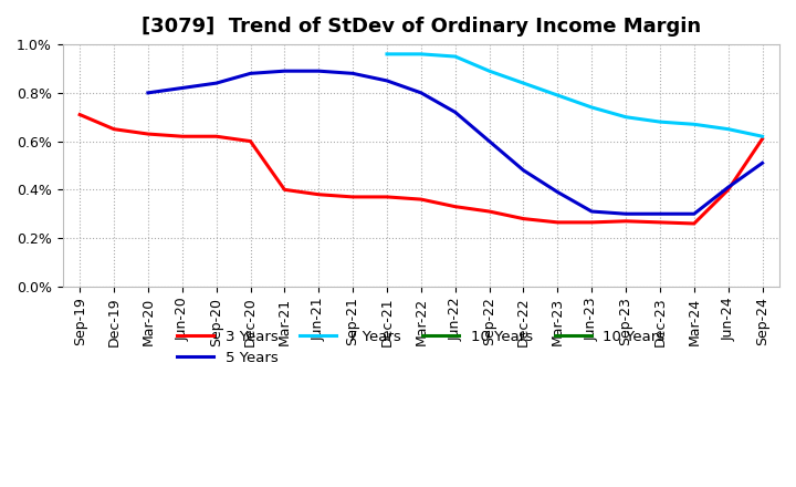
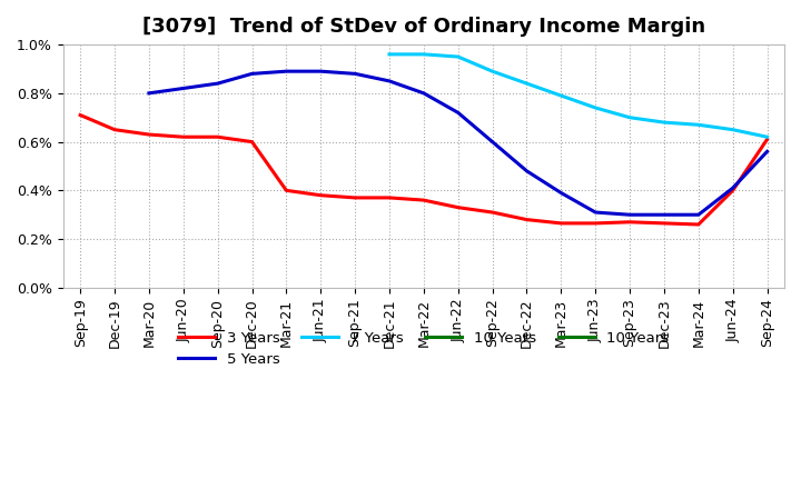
5 Years/Sep-24: 0.51% -> 0.56%
